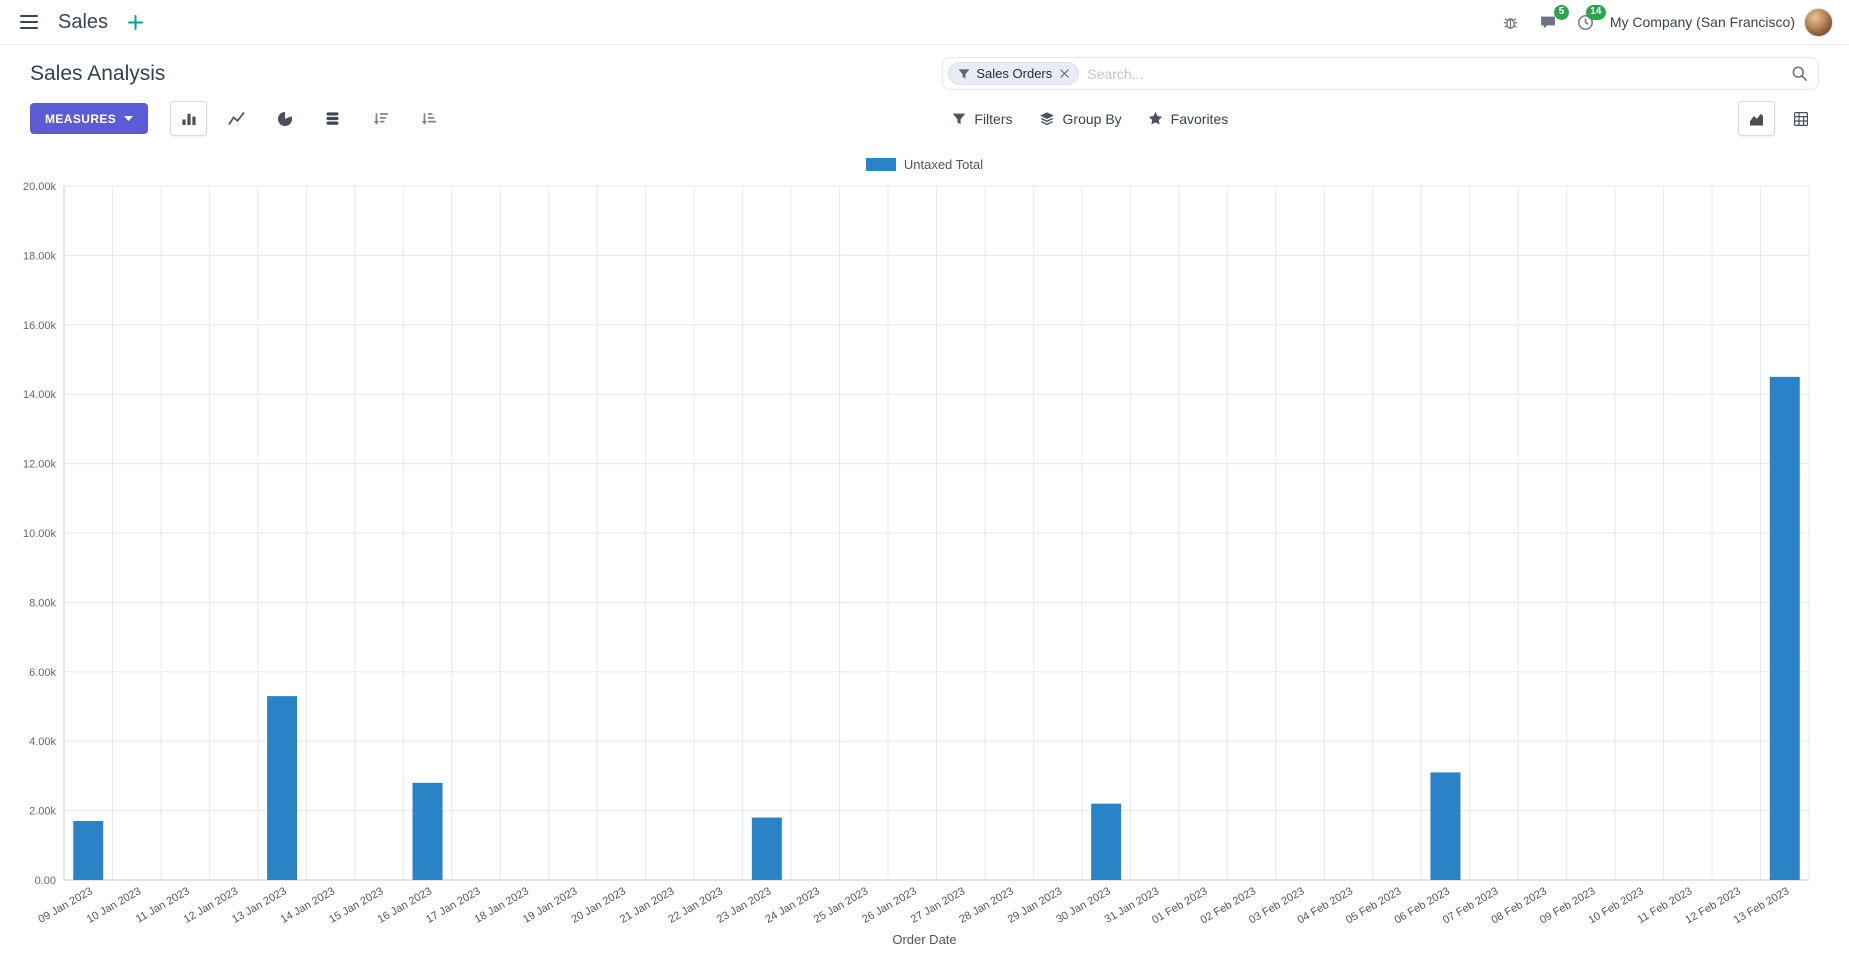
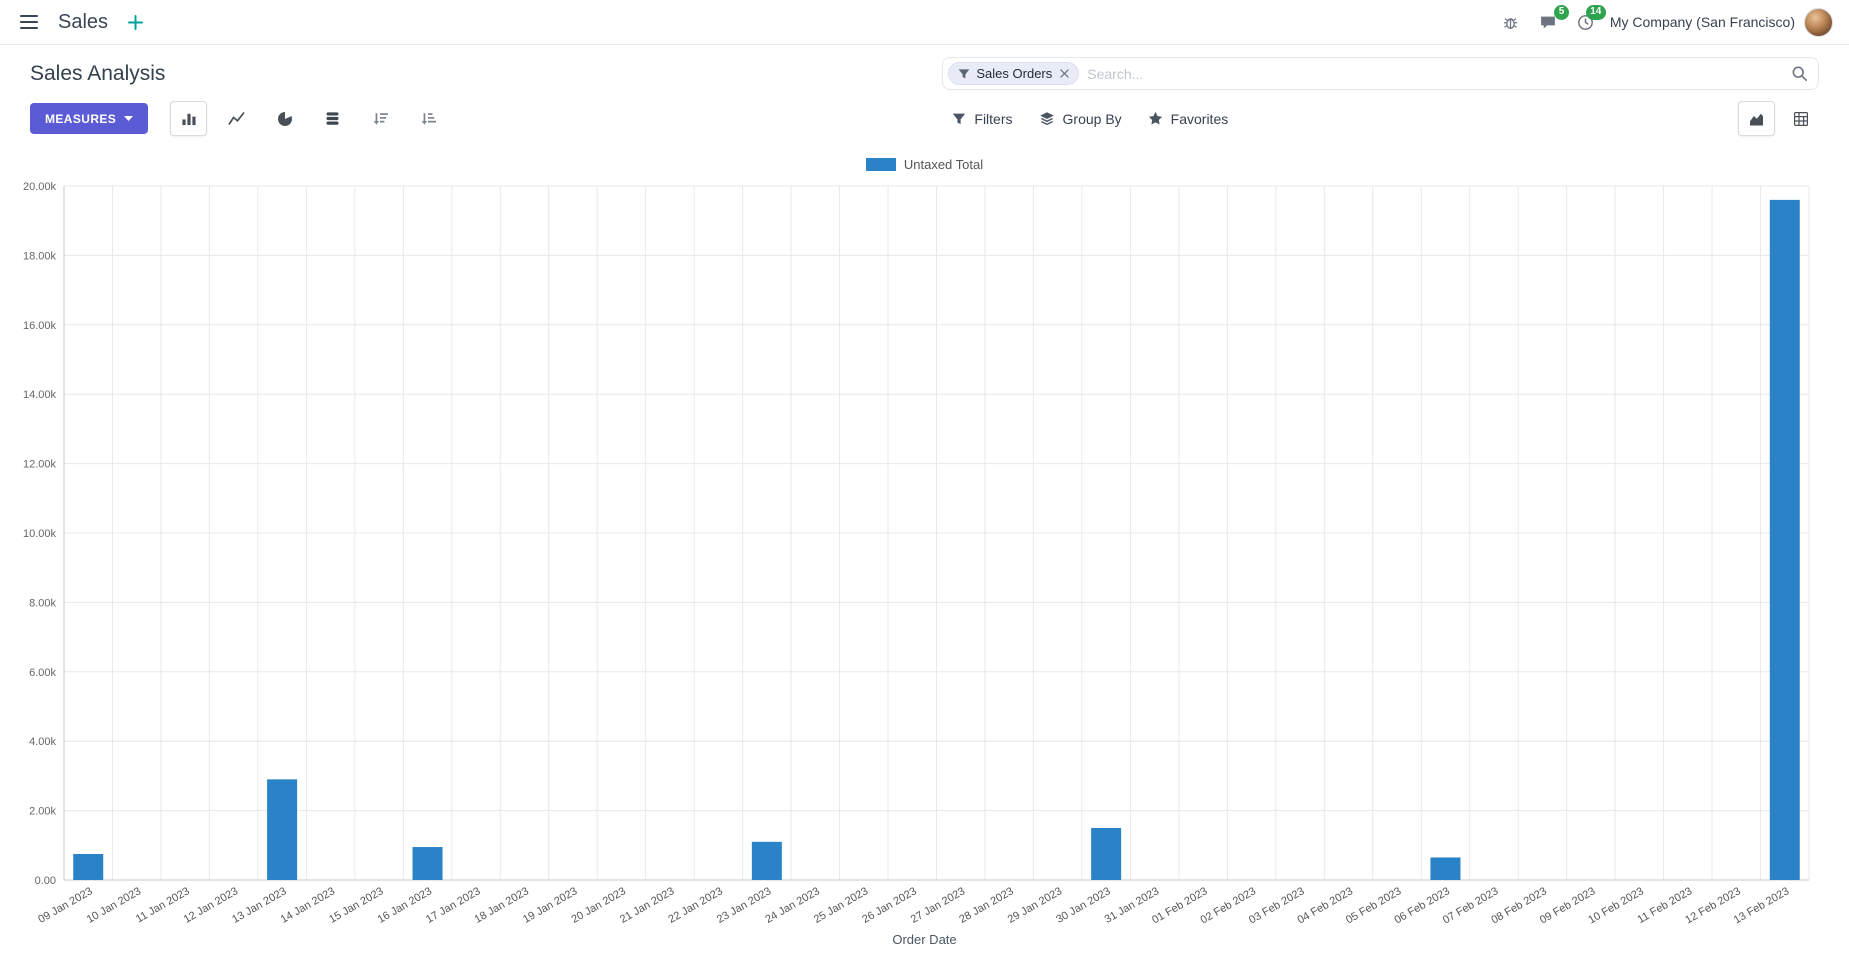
09 Jan 2023: 1.7k -> 0.8k
13 Jan 2023: 5.3k -> 2.9k
16 Jan 2023: 2.8k -> 1.0k
23 Jan 2023: 1.8k -> 1.1k
30 Jan 2023: 2.2k -> 1.5k
06 Feb 2023: 3.1k -> 0.6k
13 Feb 2023: 14.5k -> 19.6k
